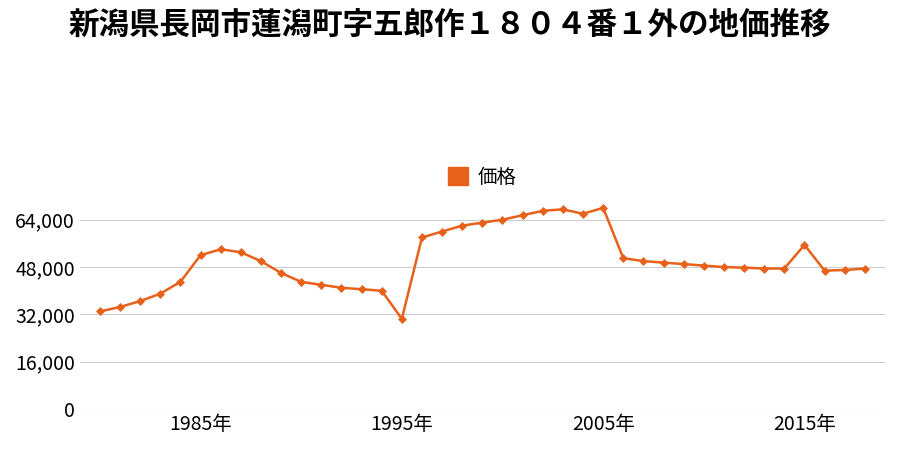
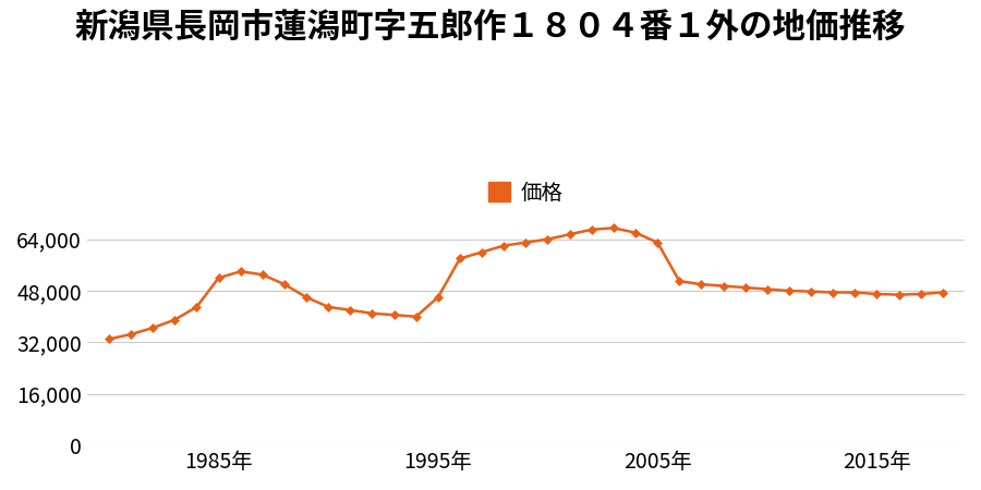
1995年: 30,500 -> 46,000
2005年: 68,000 -> 63,000
2015年: 55,500 -> 47,000
